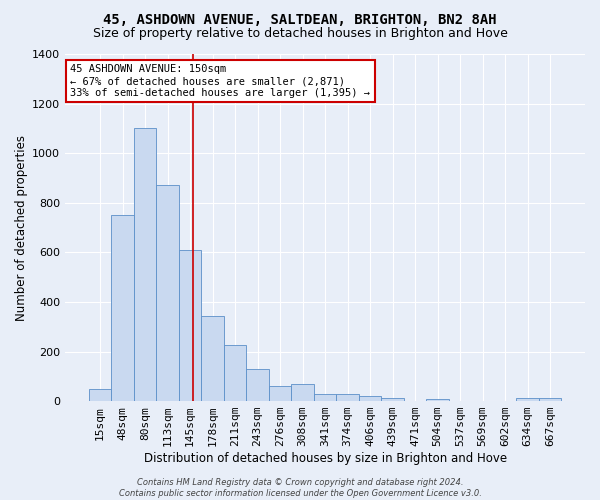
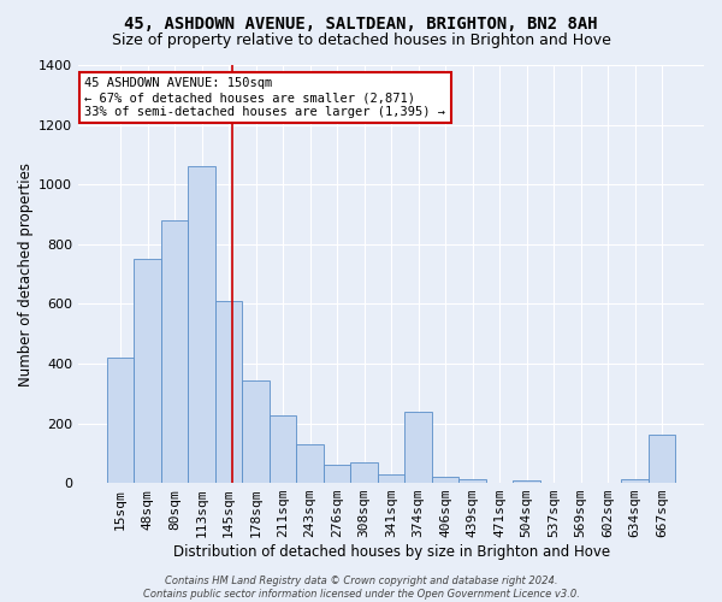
15sqm: 48 -> 420
80sqm: 1100 -> 880
113sqm: 870 -> 1060
374sqm: 27 -> 240
667sqm: 12 -> 160
